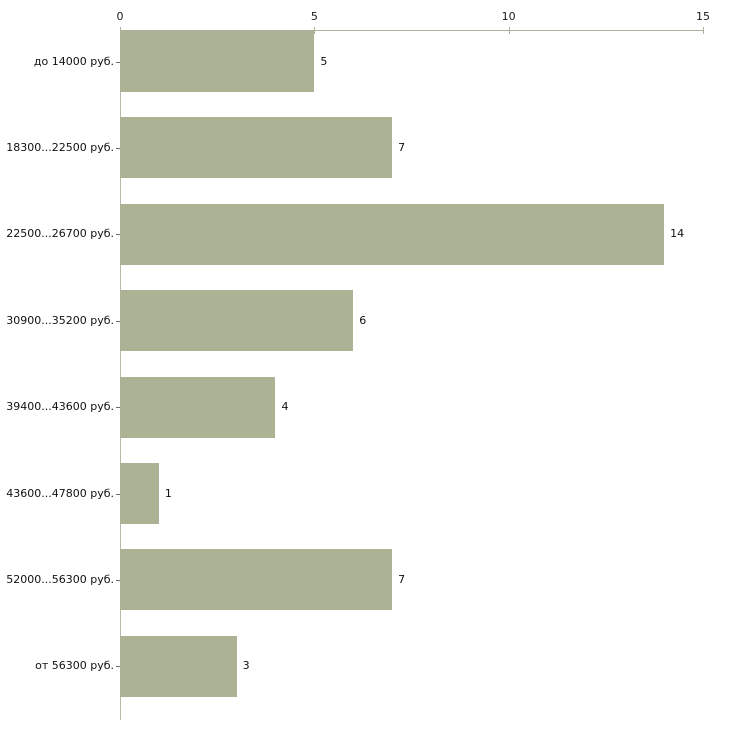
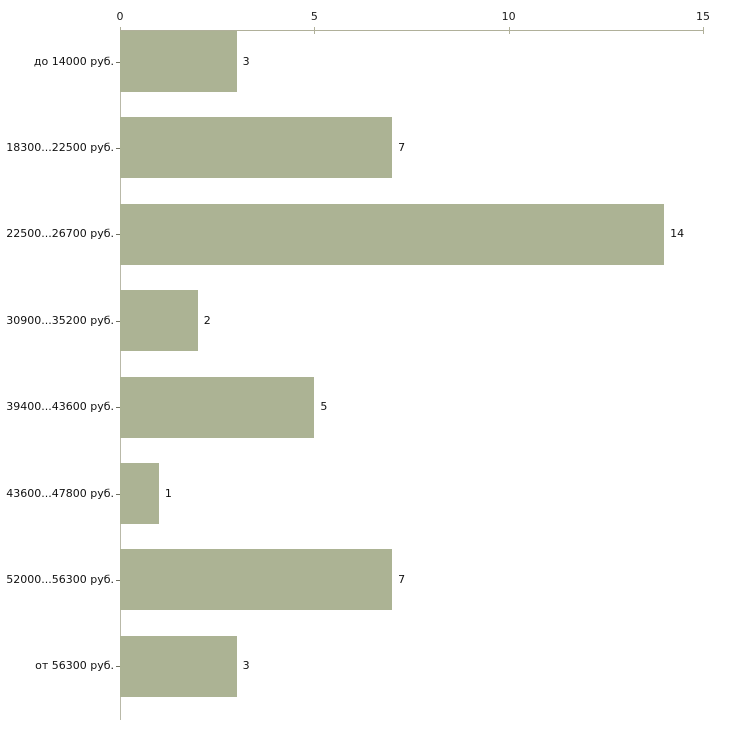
до 14000 руб.: 5 -> 3
30900...35200 руб.: 6 -> 2
39400...43600 руб.: 4 -> 5
